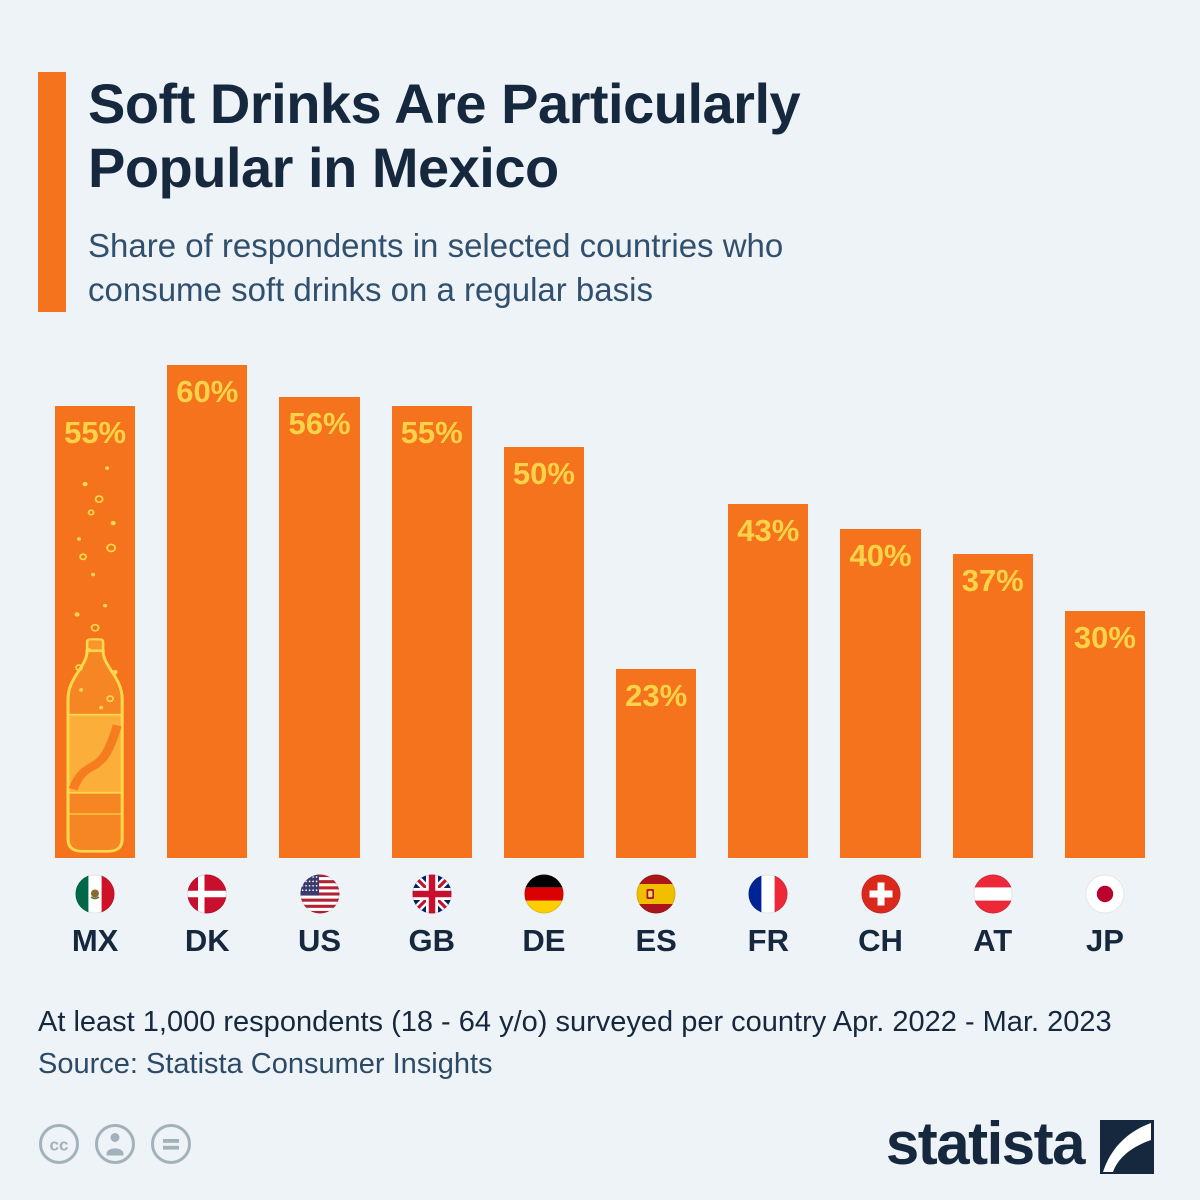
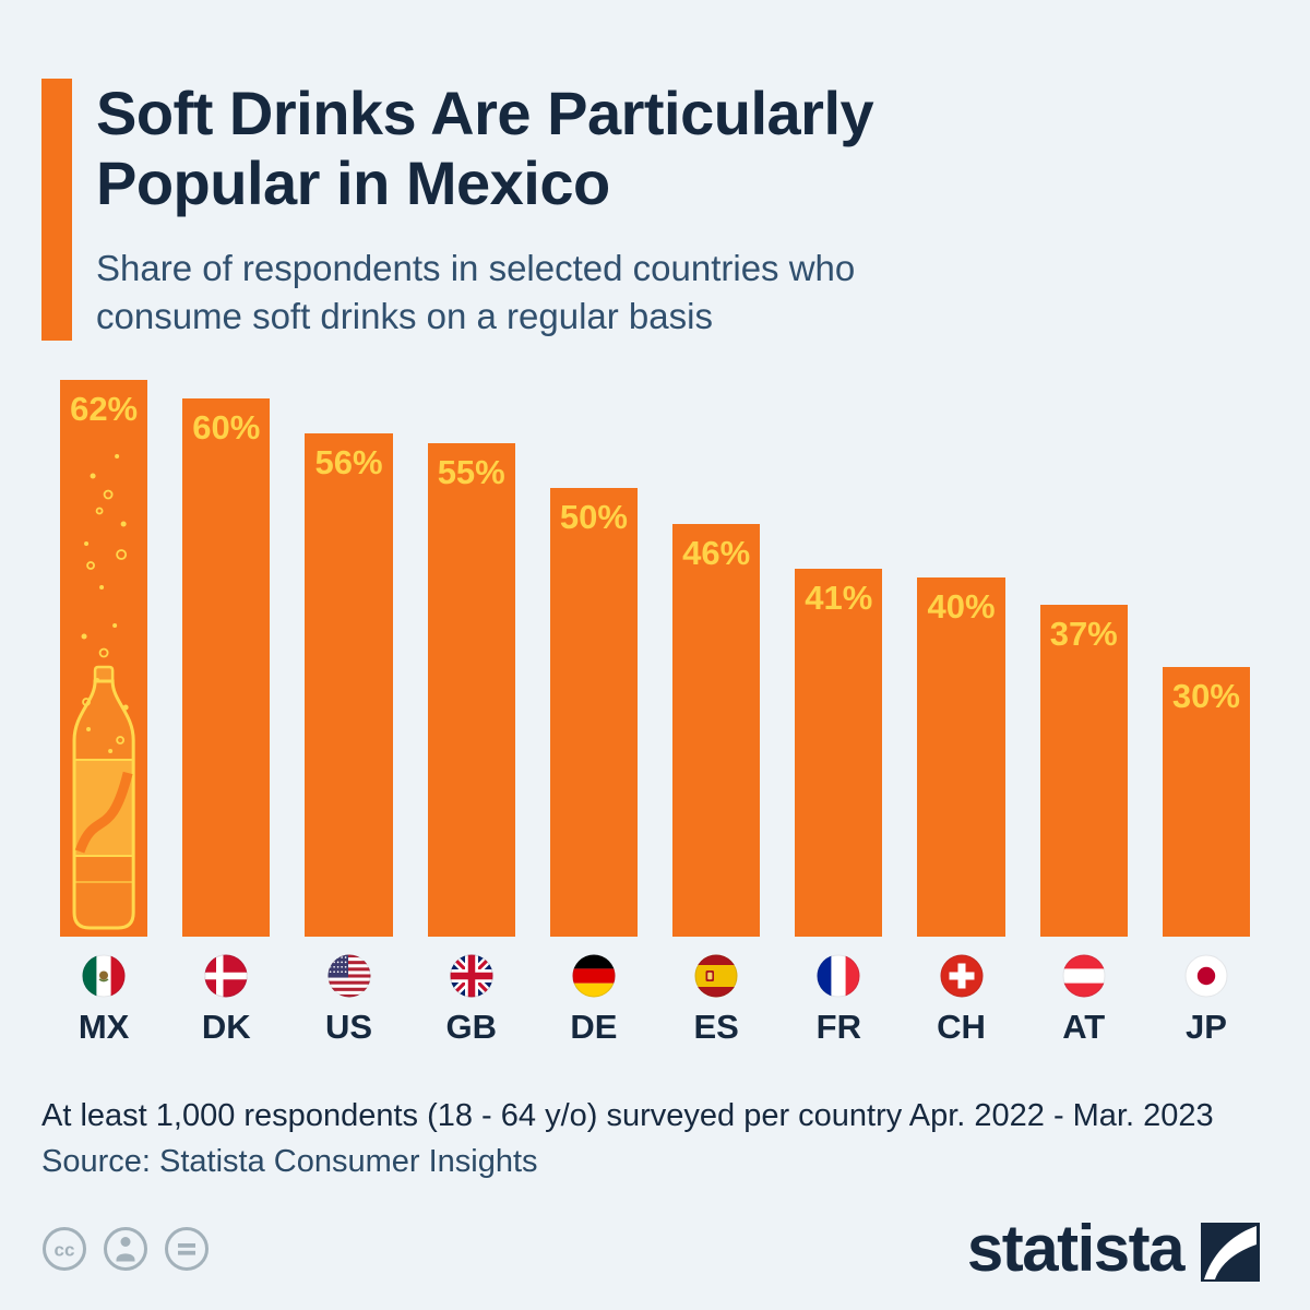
MX: 55% -> 62%
ES: 23% -> 46%
FR: 43% -> 41%
